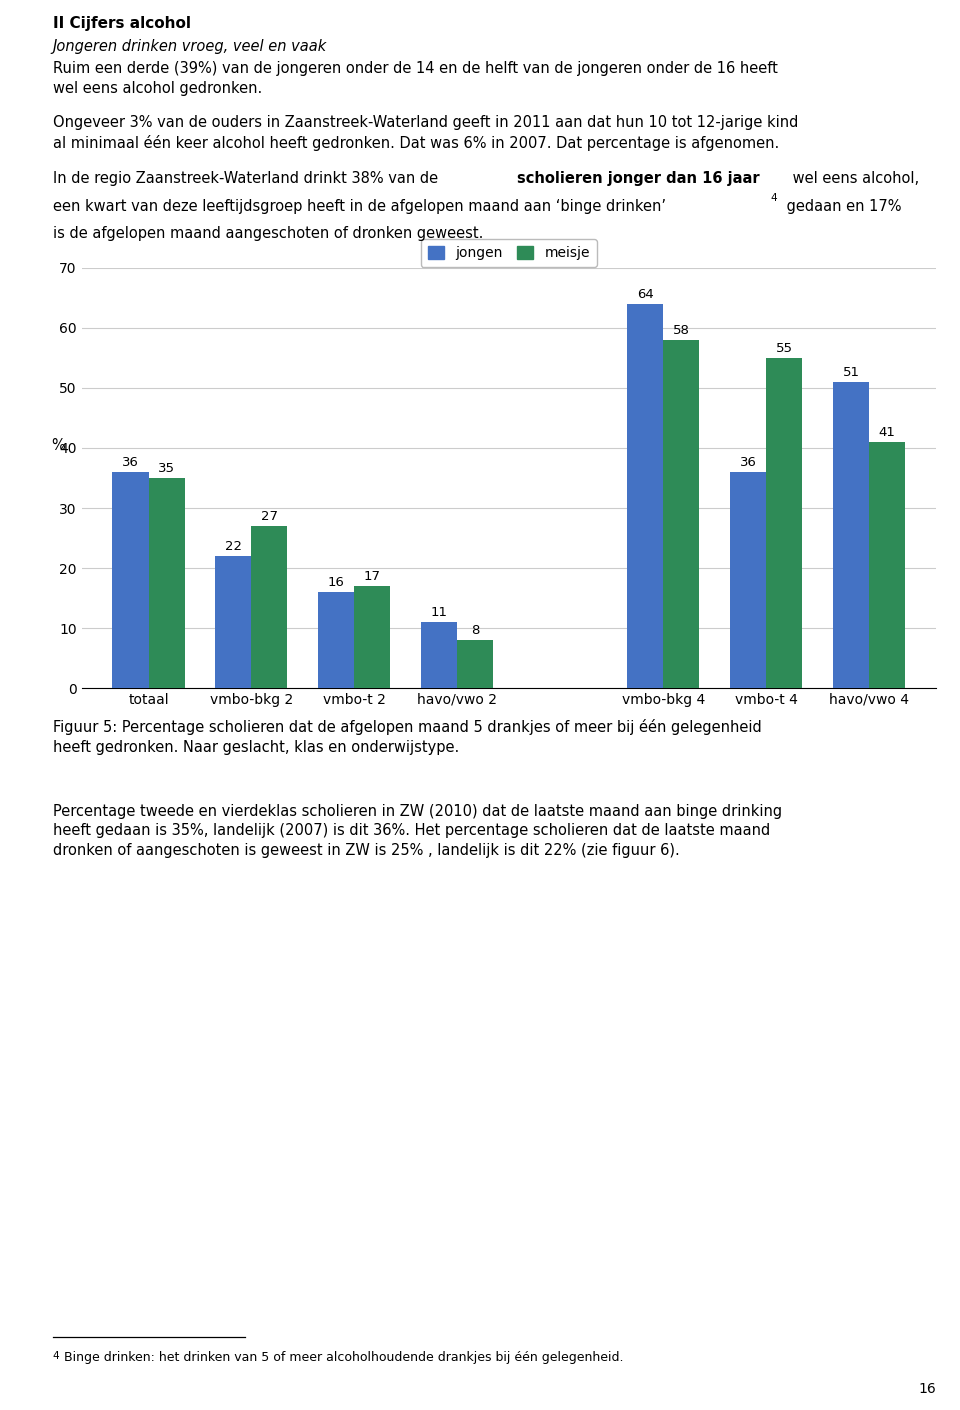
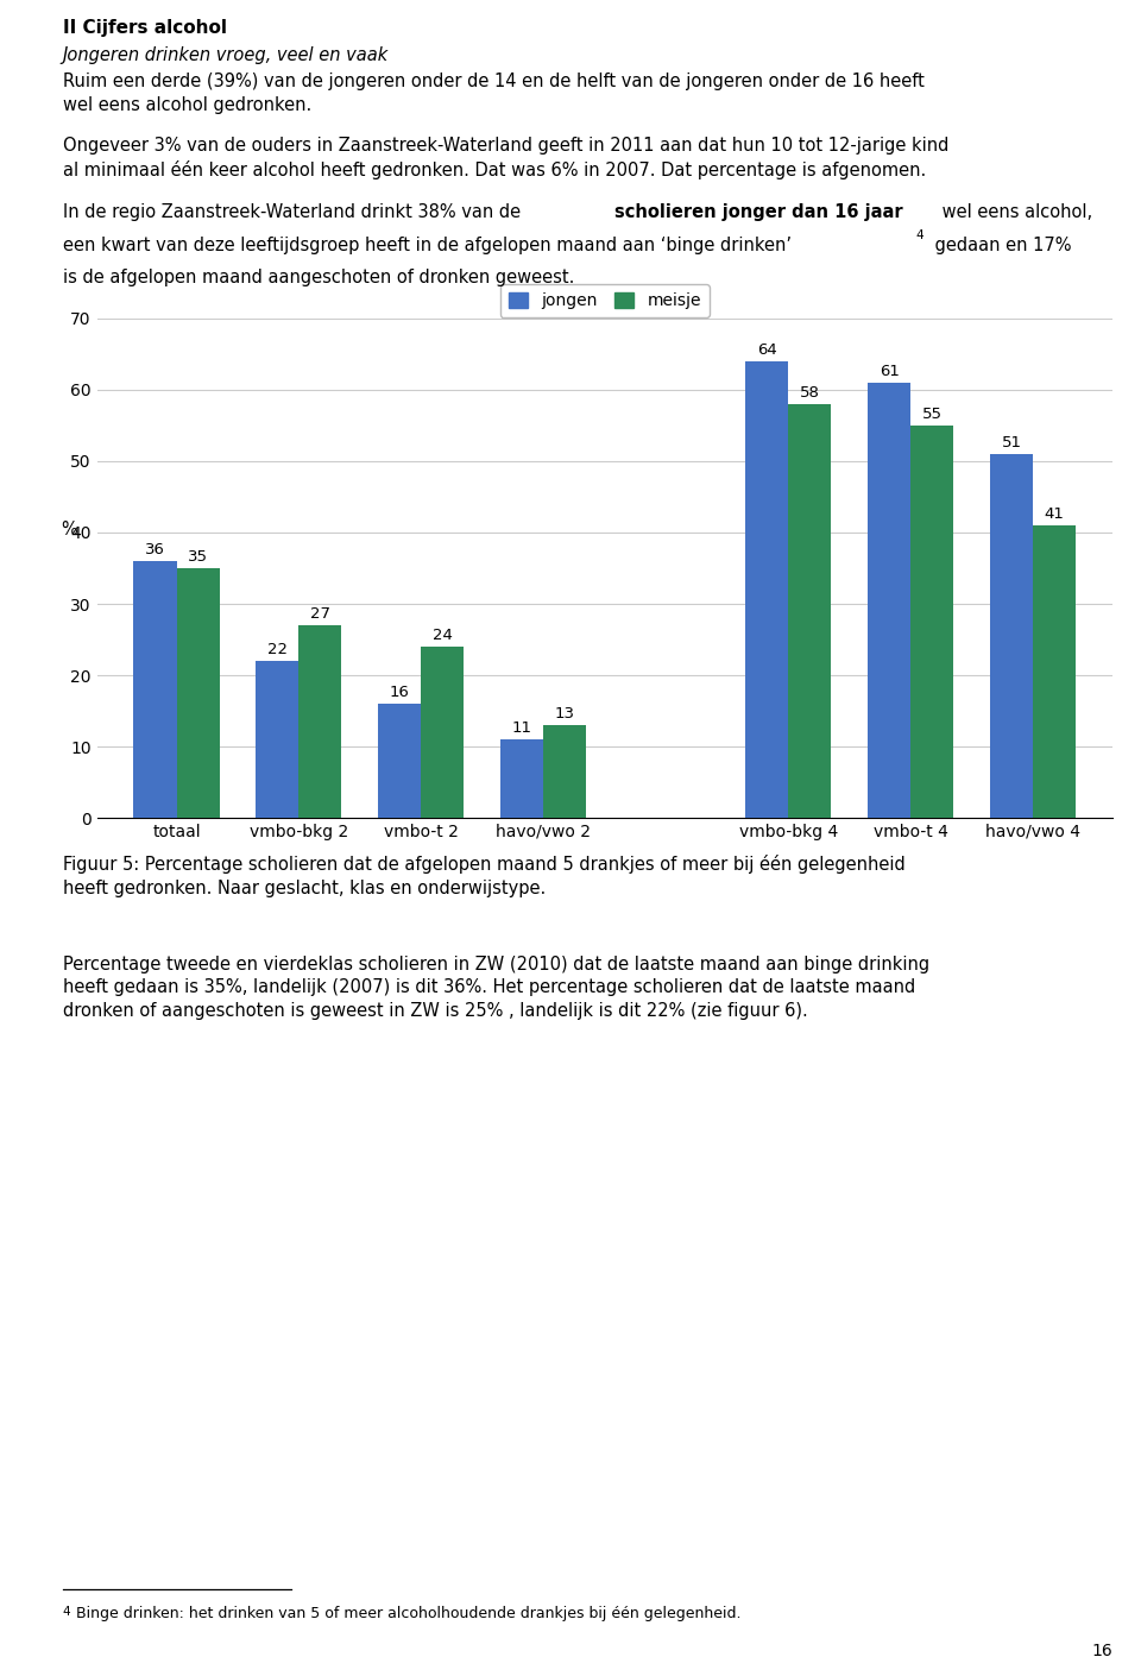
meisje/vmbo-t 2: 17 -> 24
meisje/havo/vwo 2: 8 -> 13
jongen/vmbo-t 4: 36 -> 61
